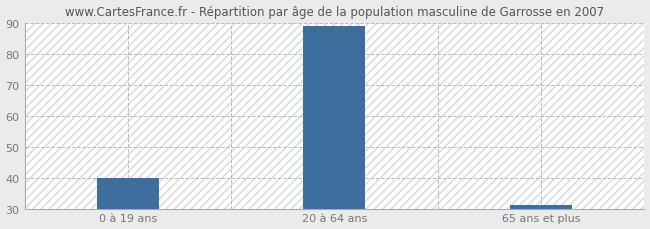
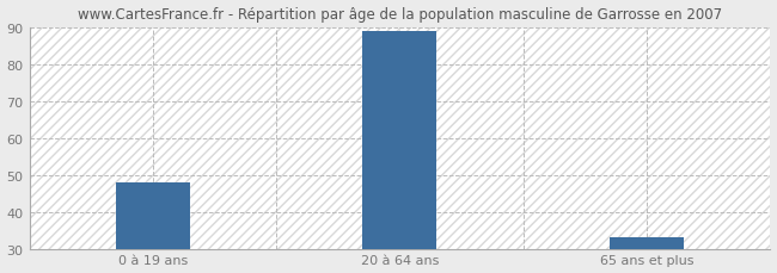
0 à 19 ans: 40 -> 48
65 ans et plus: 31 -> 33
